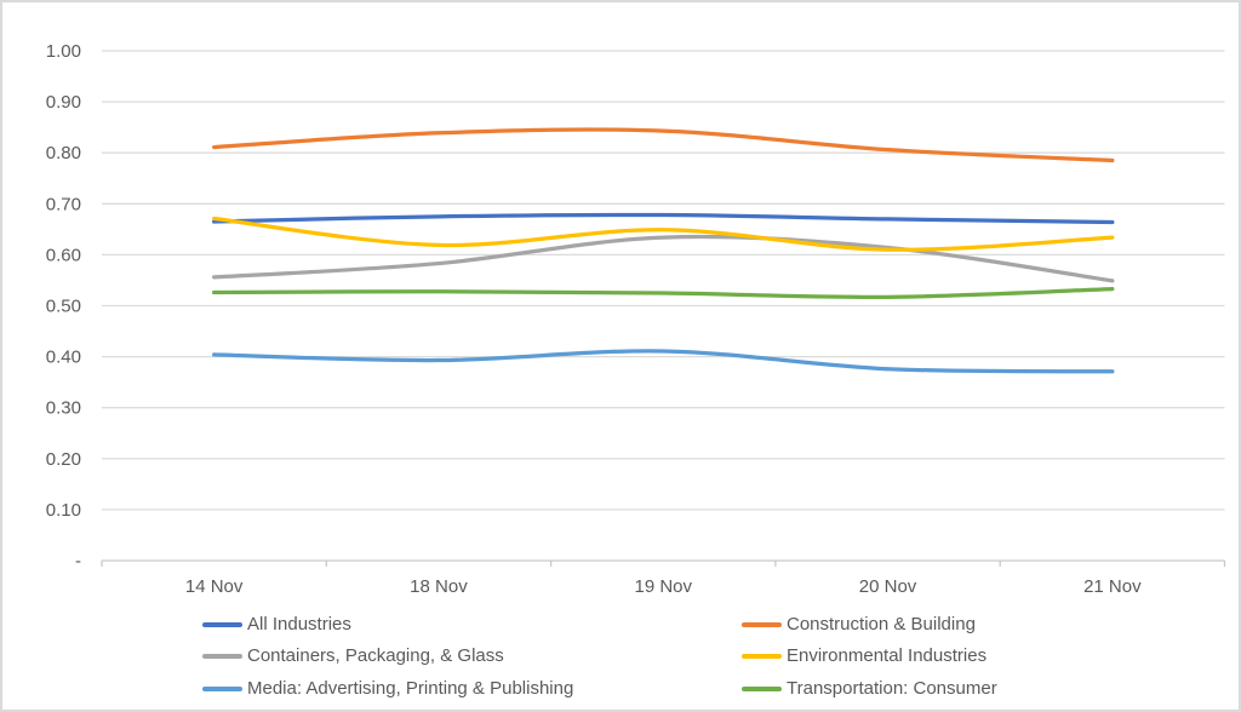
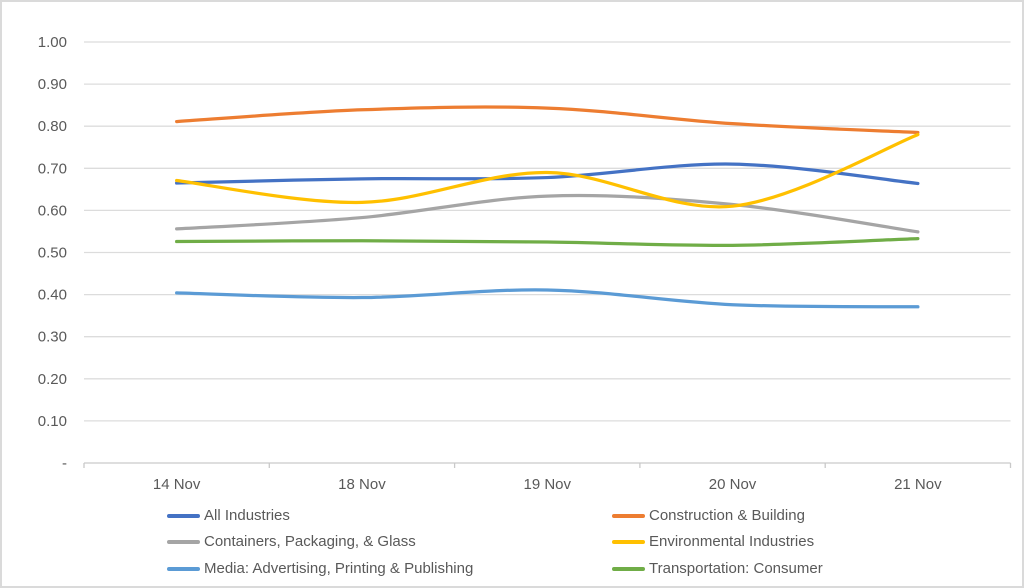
Environmental Industries/19 Nov: 0.65 -> 0.69
All Industries/20 Nov: 0.67 -> 0.71
Environmental Industries/21 Nov: 0.63 -> 0.78
